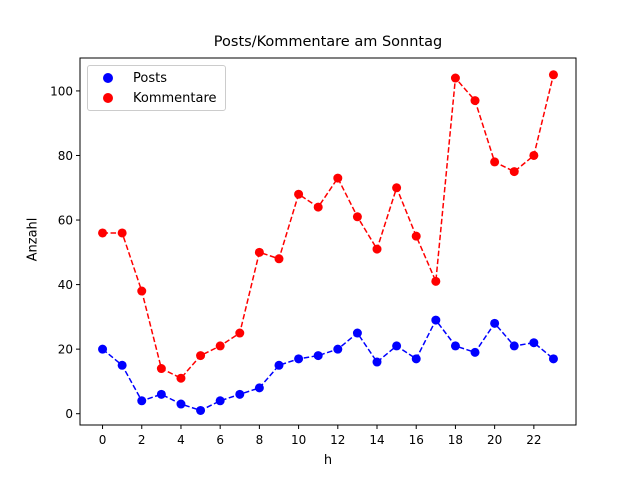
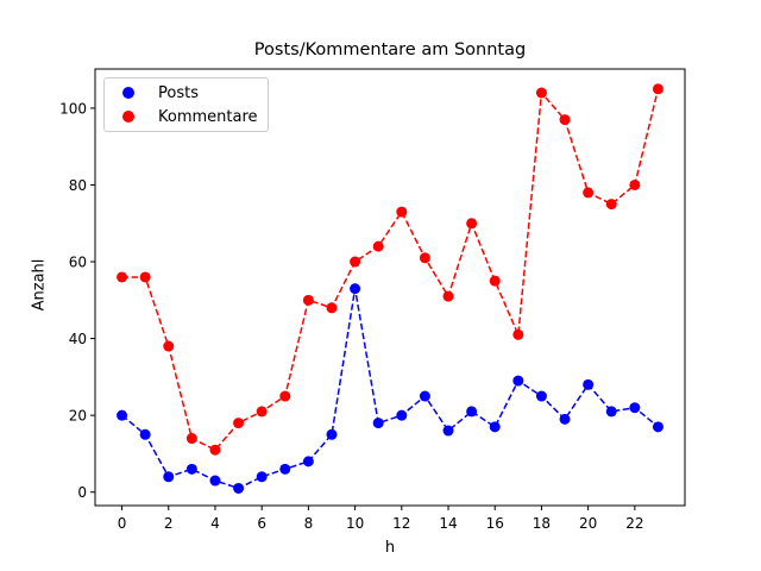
Posts/10: 17 -> 53
Kommentare/10: 68 -> 60
Posts/18: 21 -> 25
